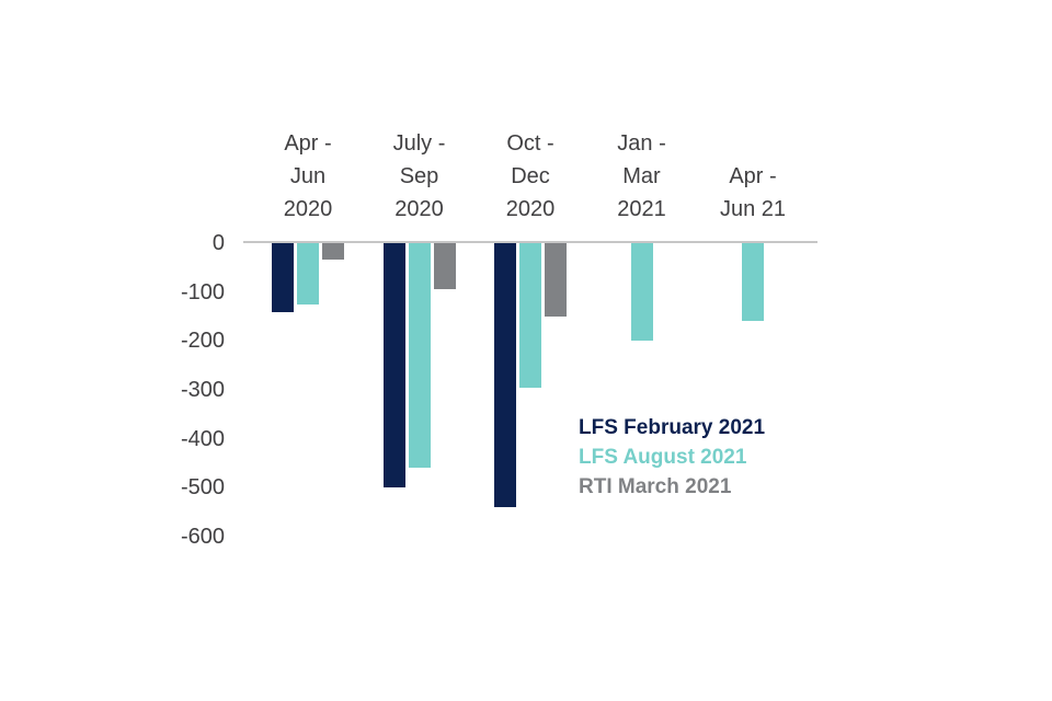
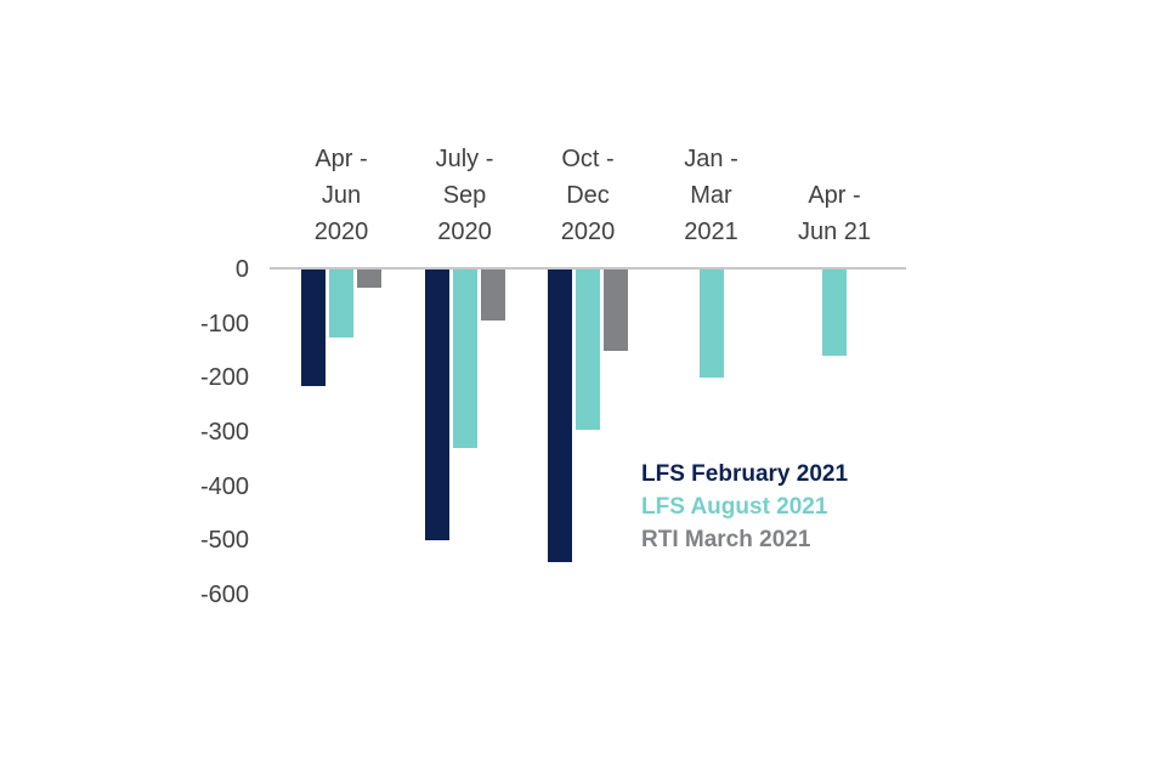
LFS February 2021/Apr - Jun 2020: -140 -> -220
LFS August 2021/July - Sep 2020: -460 -> -330
